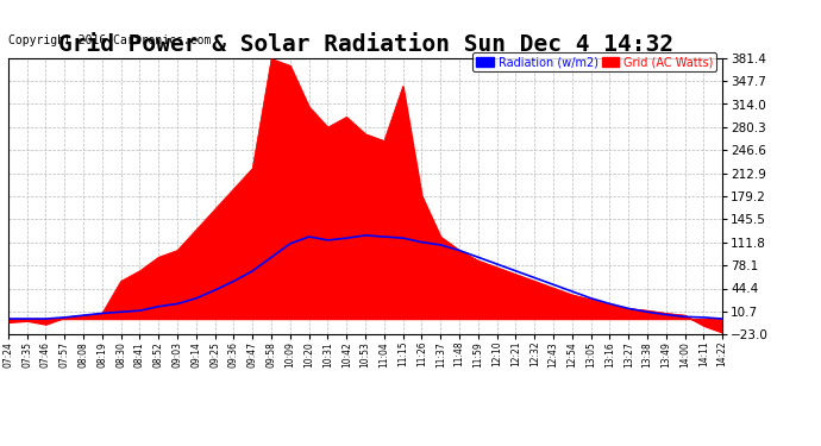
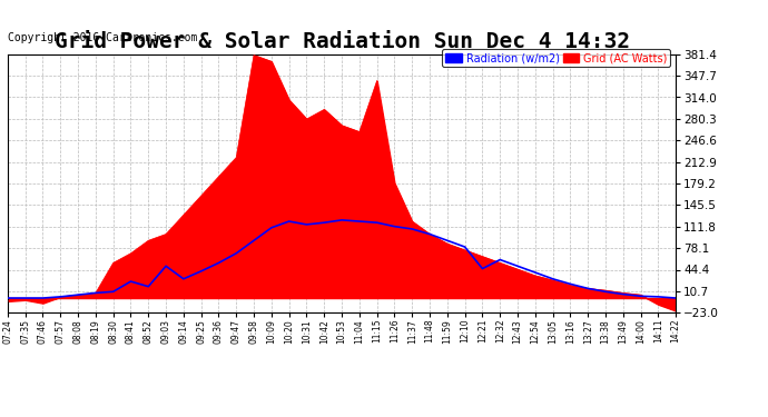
Radiation (w/m2)/08:41: 12 -> 26
Radiation (w/m2)/09:03: 22 -> 50
Radiation (w/m2)/12:21: 70 -> 46
